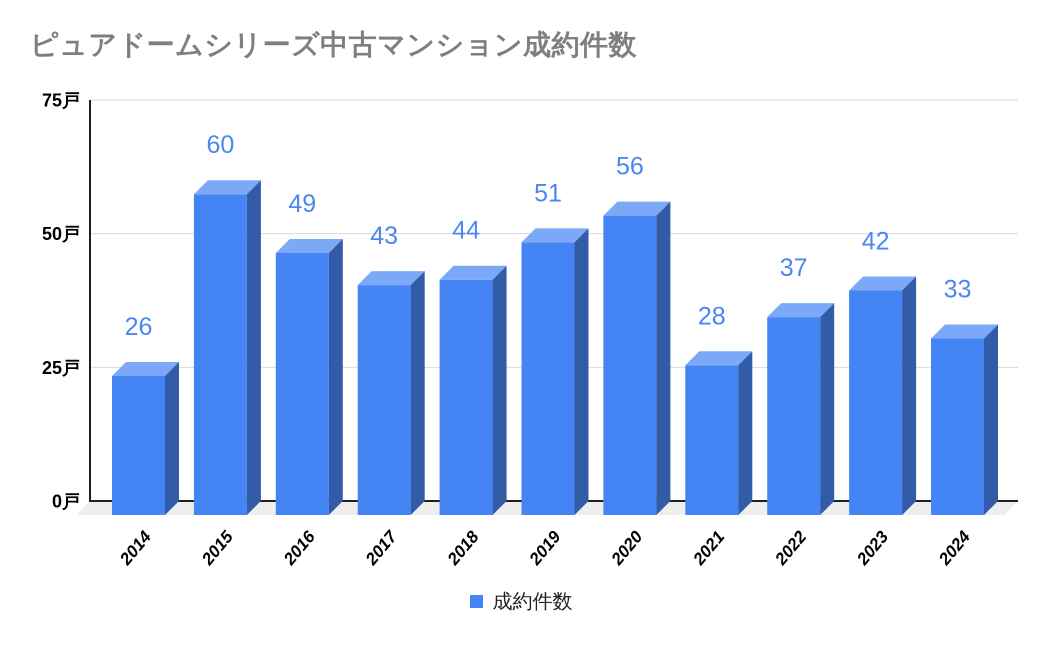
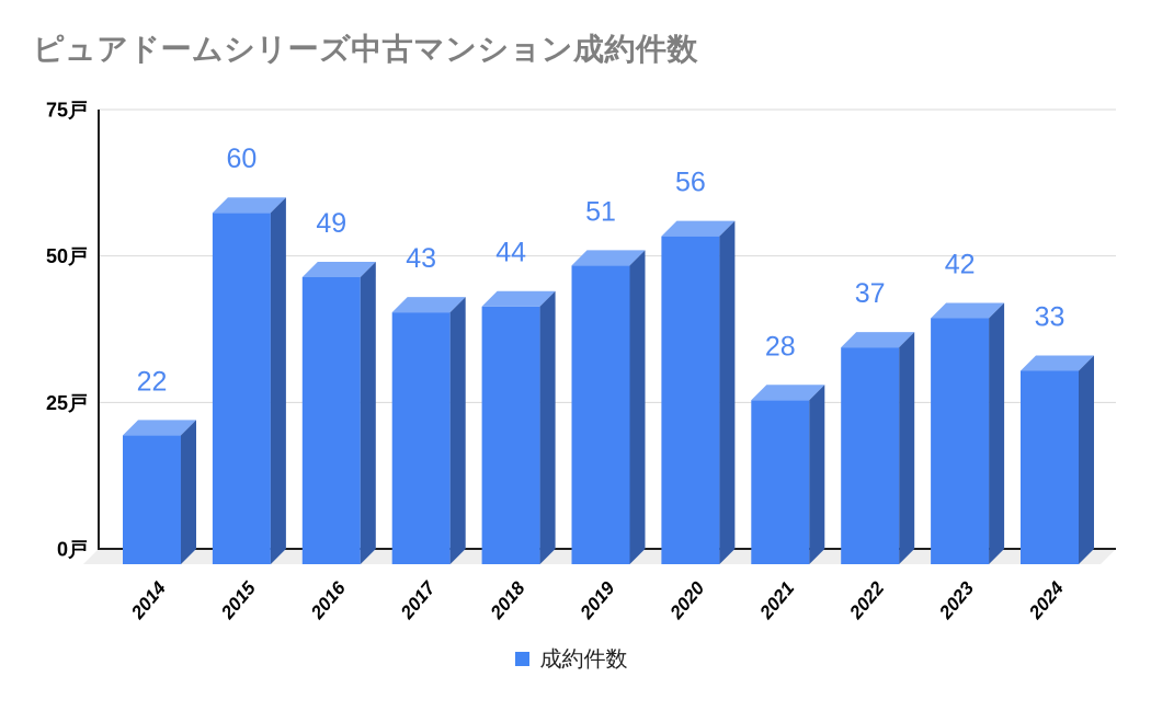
2014: 26 -> 22
